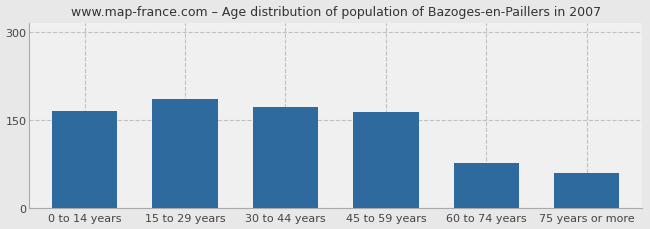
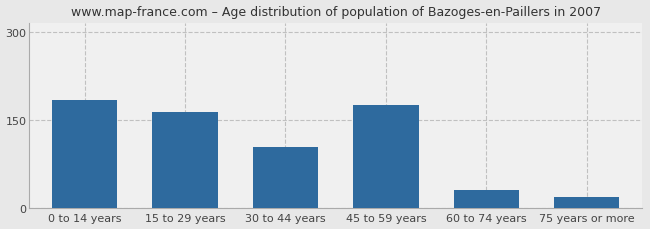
0 to 14 years: 165 -> 184
15 to 29 years: 185 -> 164
30 to 44 years: 172 -> 104
45 to 59 years: 163 -> 176
60 to 74 years: 77 -> 30
75 years or more: 60 -> 18
